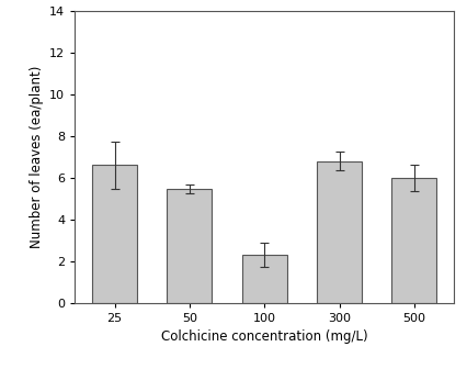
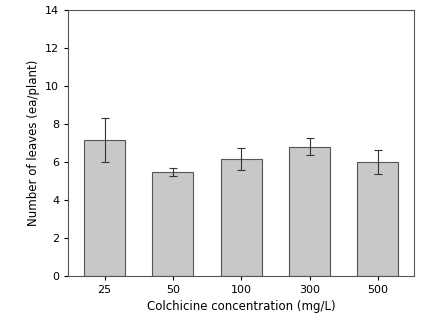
25: 6.6 -> 7.2
100: 2.3 -> 6.2
